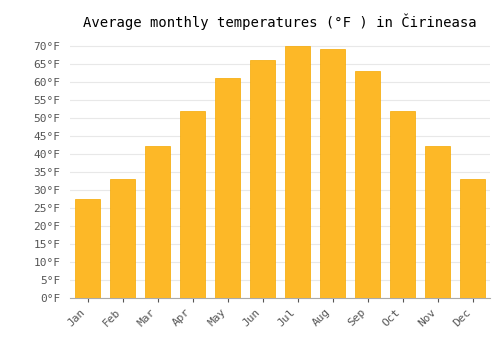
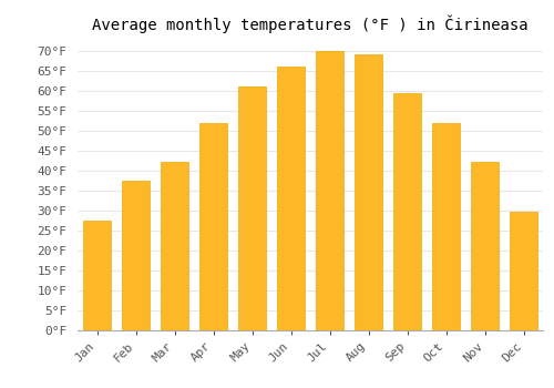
Feb: 33.0°F -> 37.5°F
Sep: 63.0°F -> 59.5°F
Dec: 33.0°F -> 29.5°F
